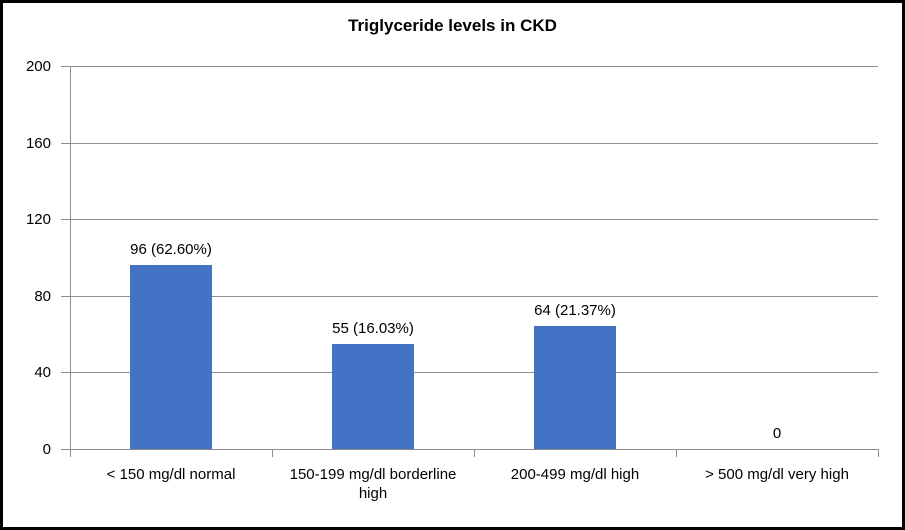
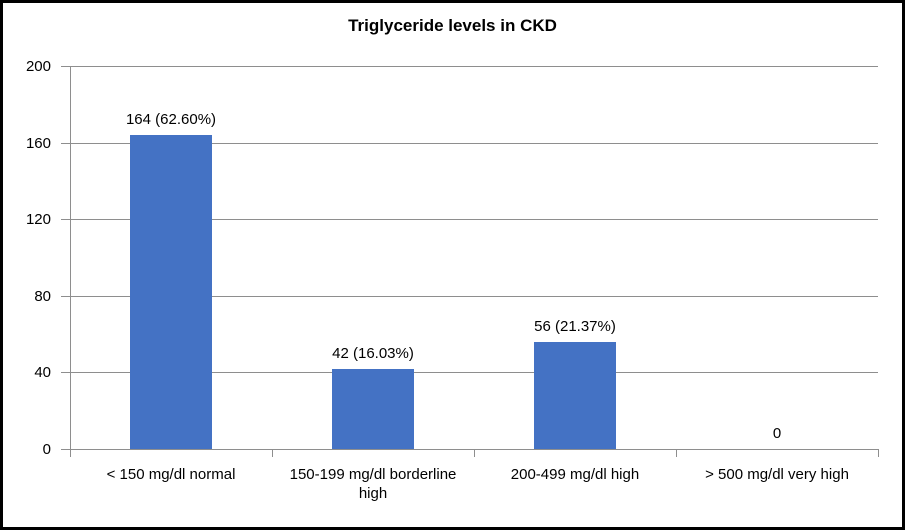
< 150 mg/dl normal: 96 -> 164
150-199 mg/dl borderline high: 55 -> 42
200-499 mg/dl high: 64 -> 56
